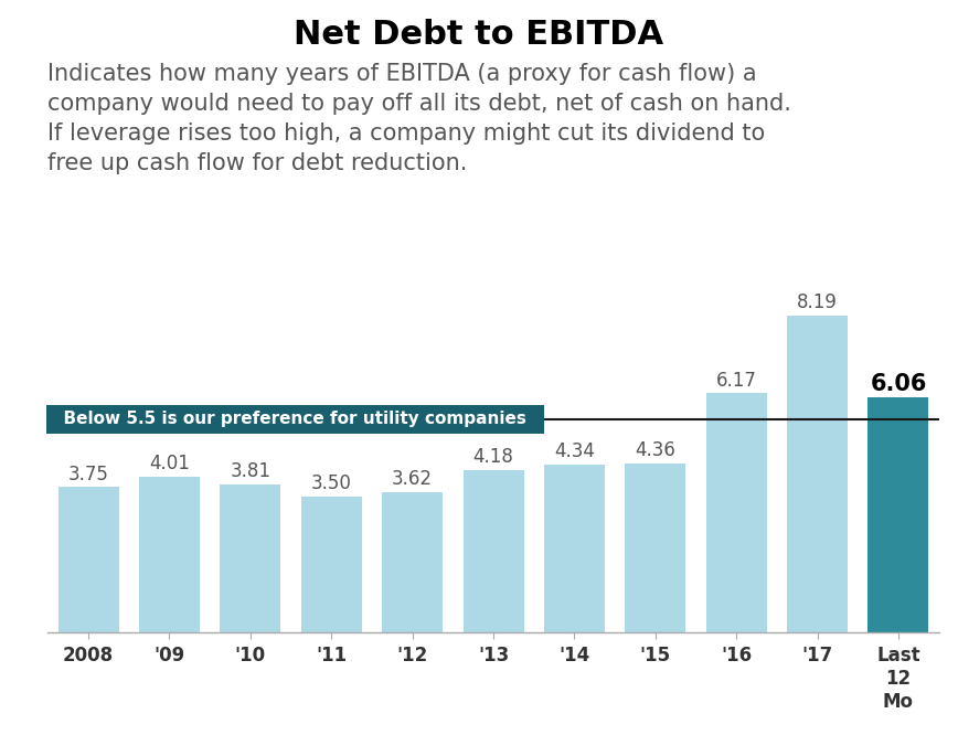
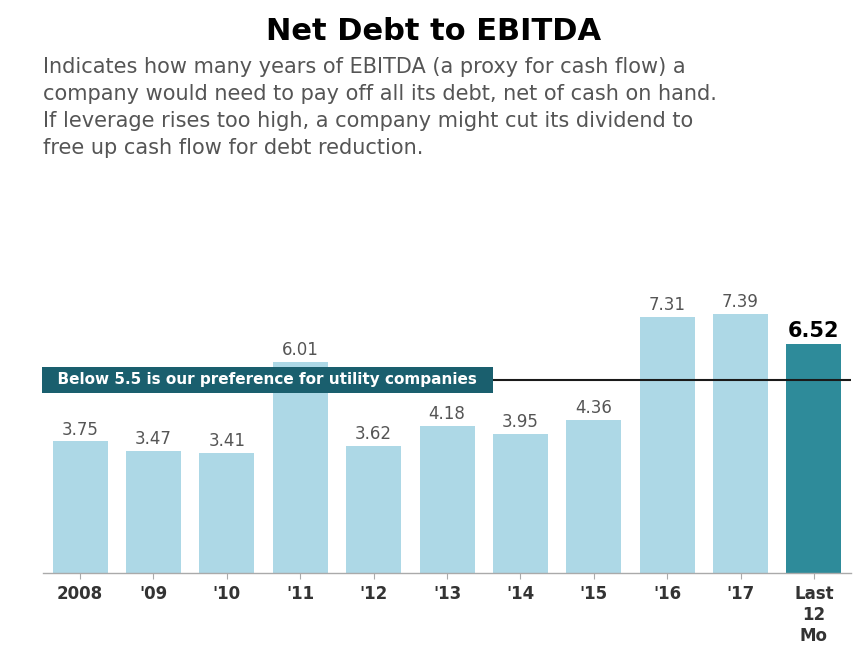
'09: 4.01 -> 3.47
'10: 3.81 -> 3.41
'11: 3.50 -> 6.01
'14: 4.34 -> 3.95
'16: 6.17 -> 7.31
'17: 8.19 -> 7.39
Last 12 Mo: 6.06 -> 6.52
